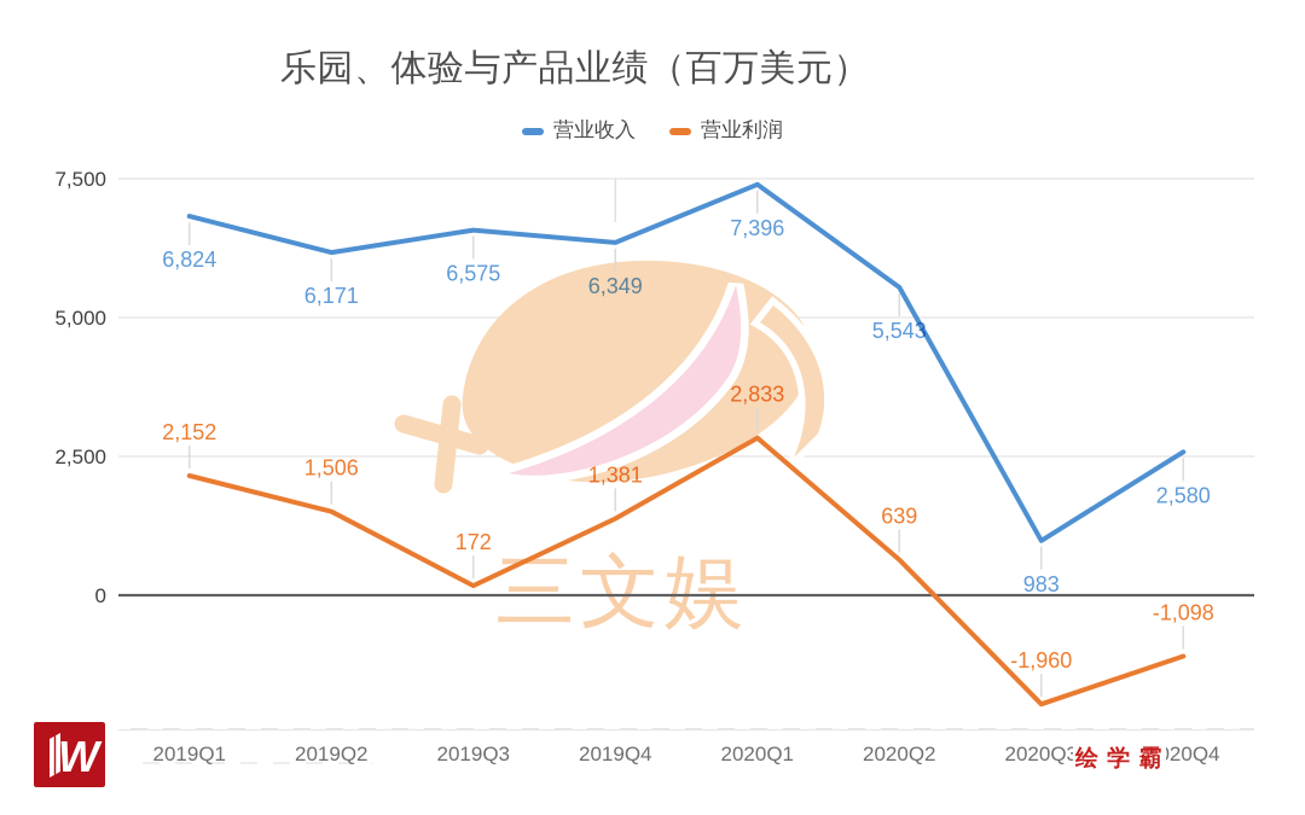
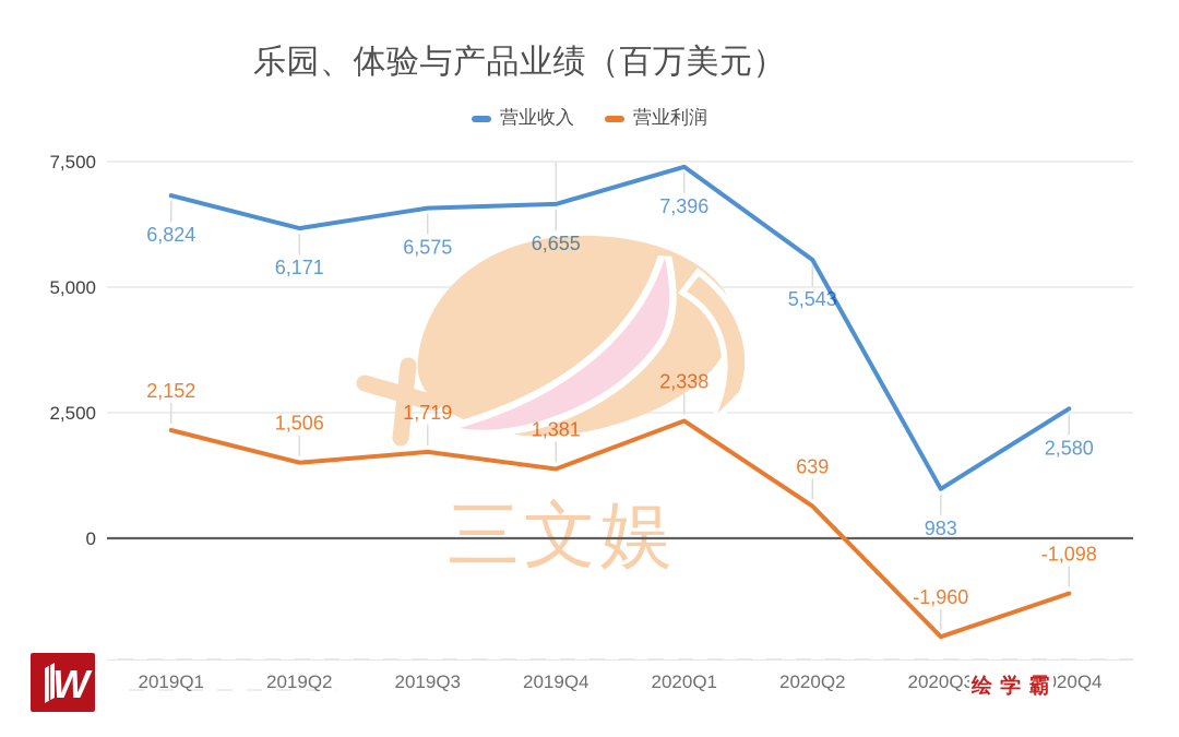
营业利润/2019Q3: 172 -> 1,719
营业收入/2019Q4: 6,349 -> 6,655
营业利润/2020Q1: 2,833 -> 2,338
